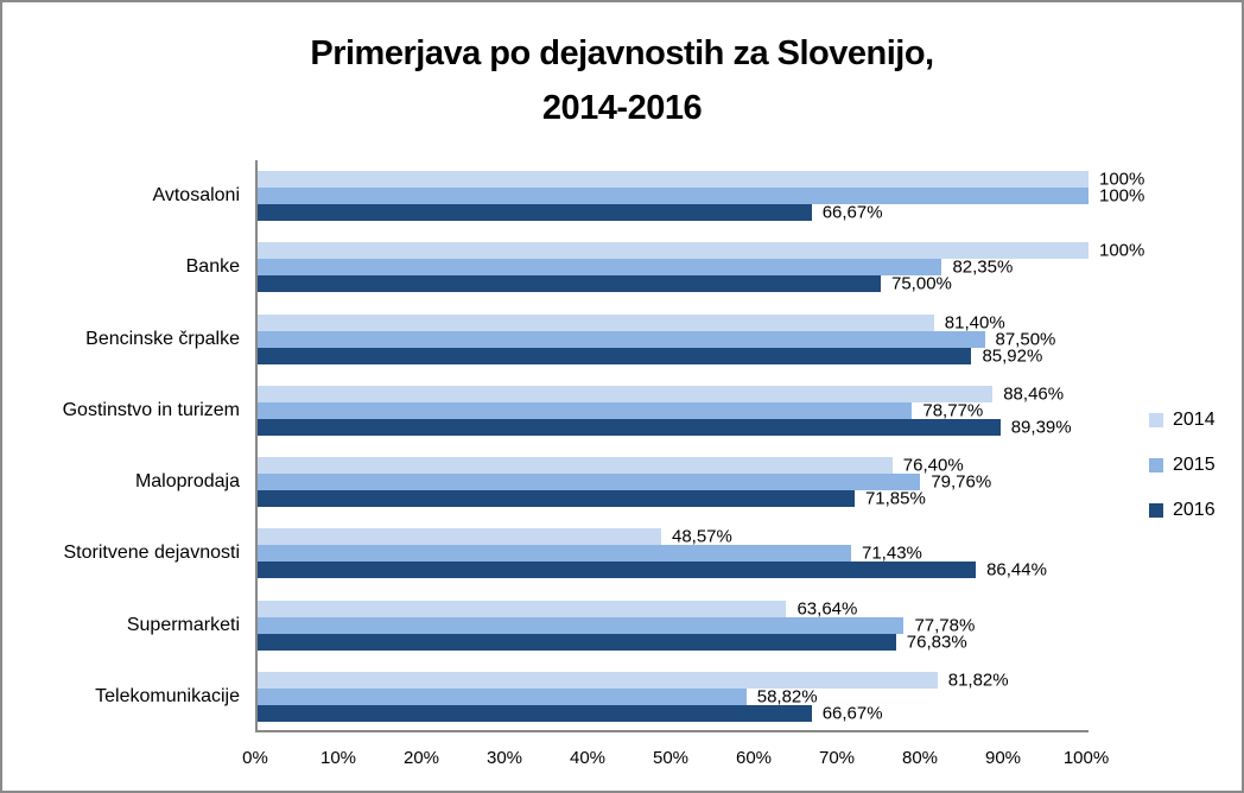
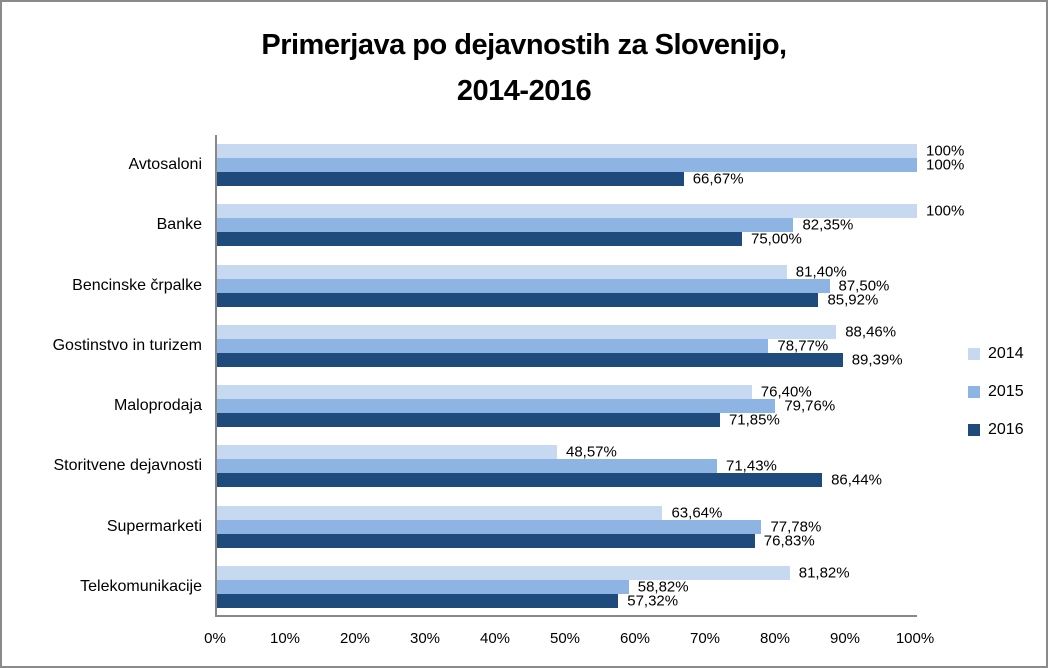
2016/Telekomunikacije: 66,67% -> 57,32%
